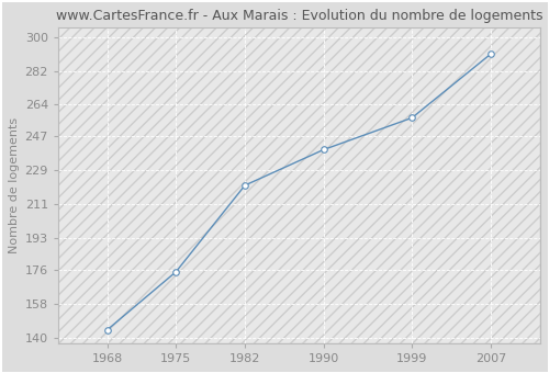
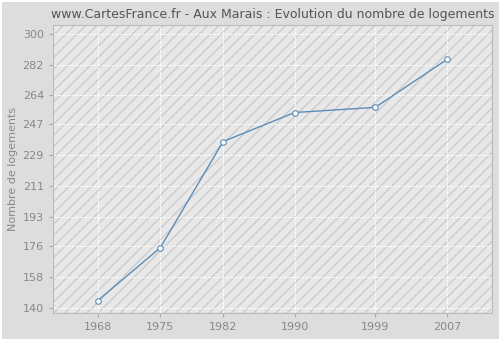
1982: 221 -> 237
1990: 240 -> 254
2007: 291 -> 285
